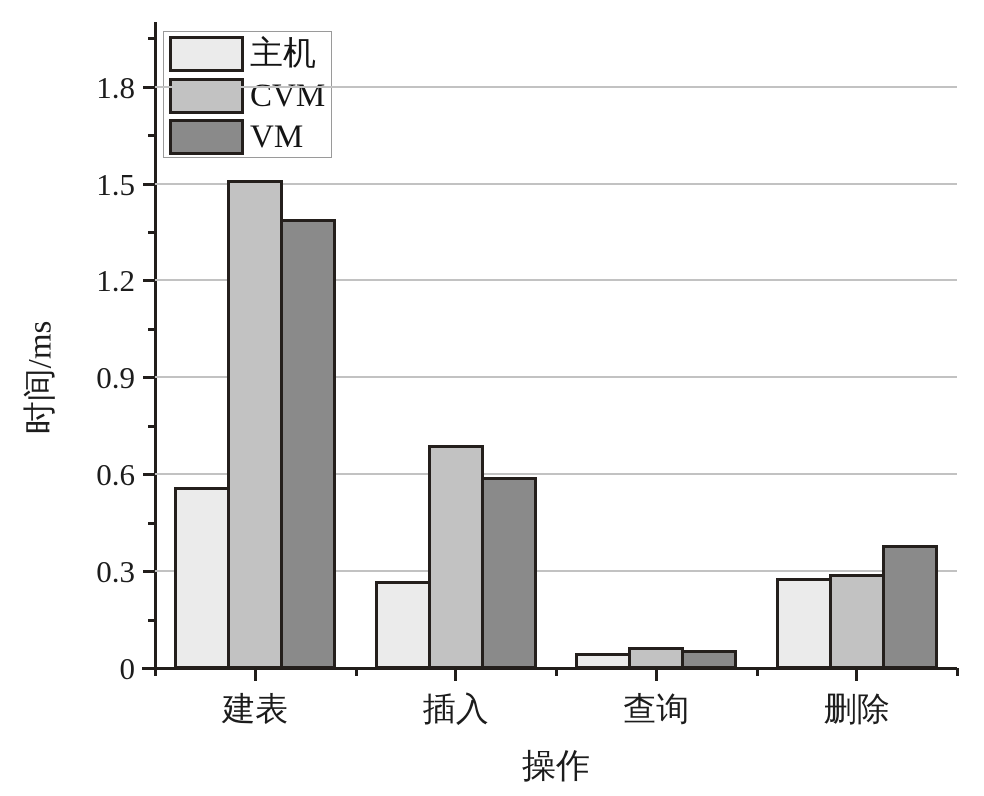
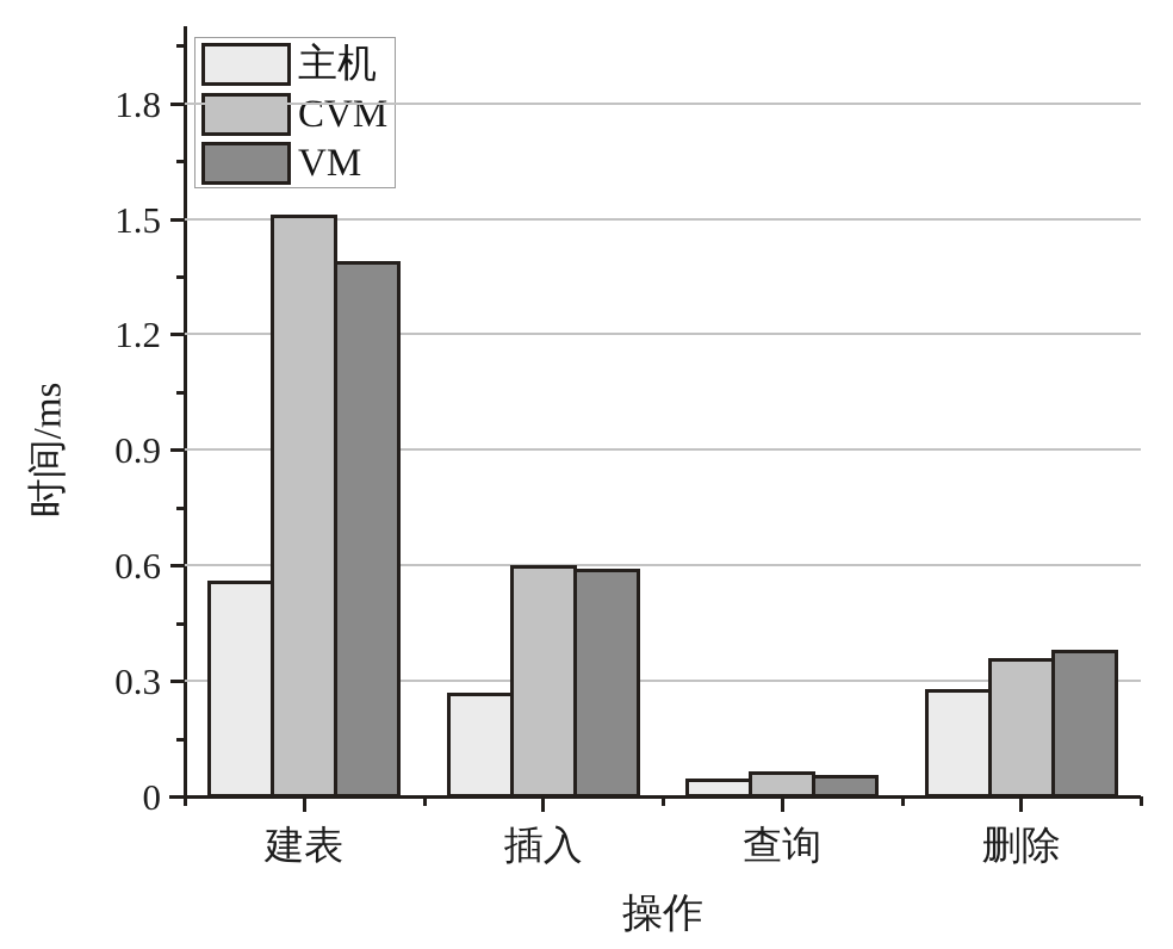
CVM/插入: 0.69 -> 0.60
CVM/删除: 0.29 -> 0.36
